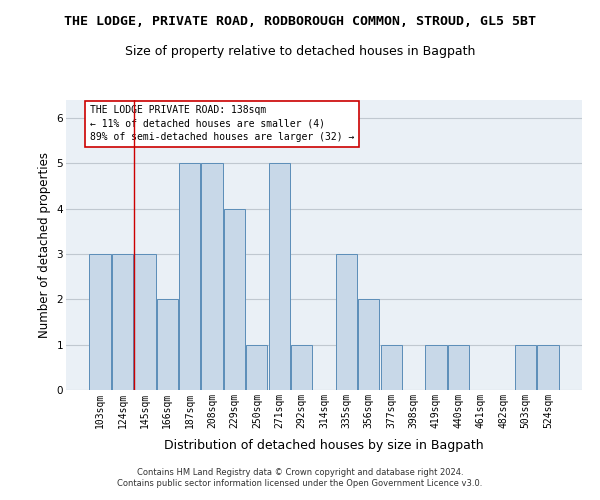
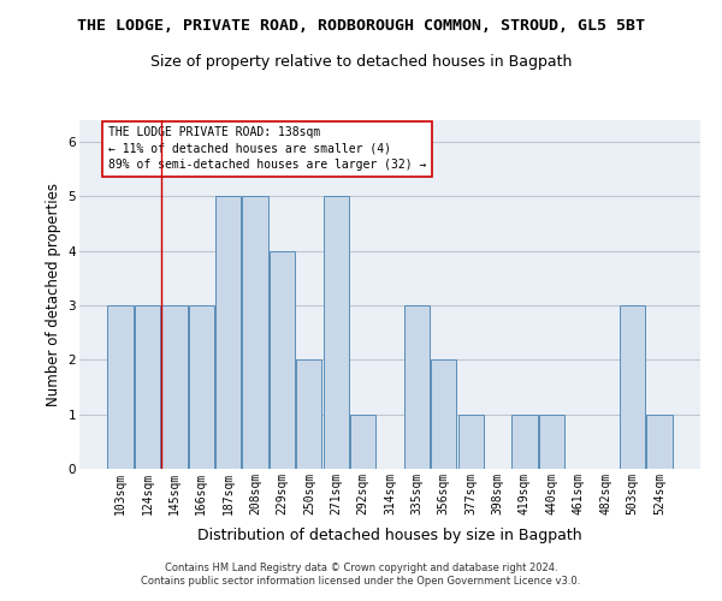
166sqm: 2 -> 3
250sqm: 1 -> 2
503sqm: 1 -> 3
